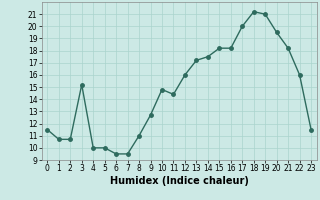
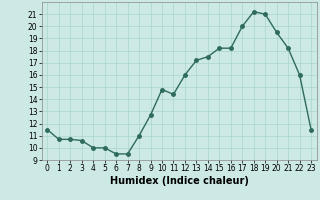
3: 15.2 -> 10.6
